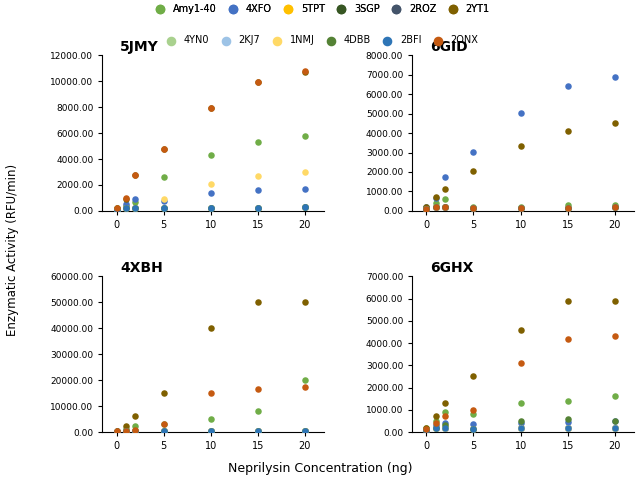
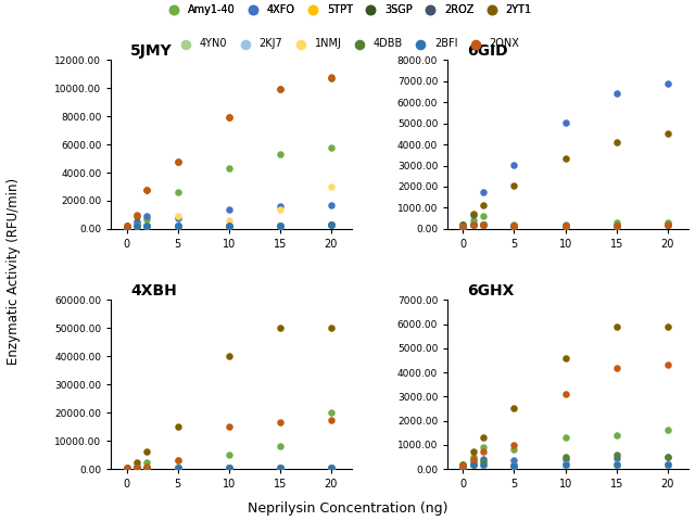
5JMY/1NMJ/10: 2100 -> 600
5JMY/1NMJ/15: 2700 -> 1400
